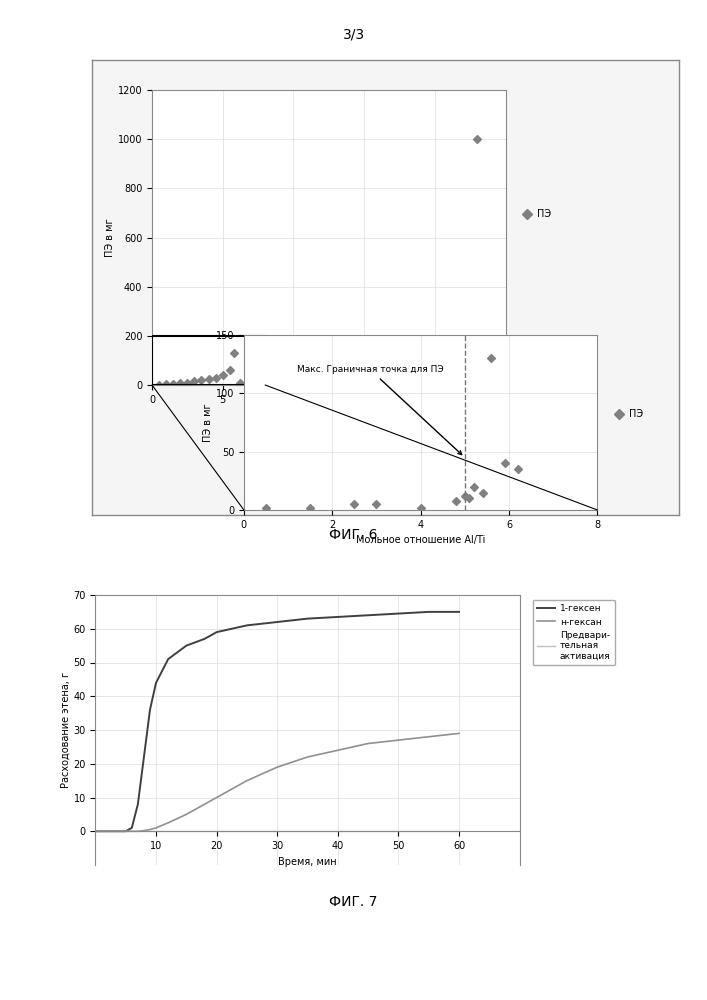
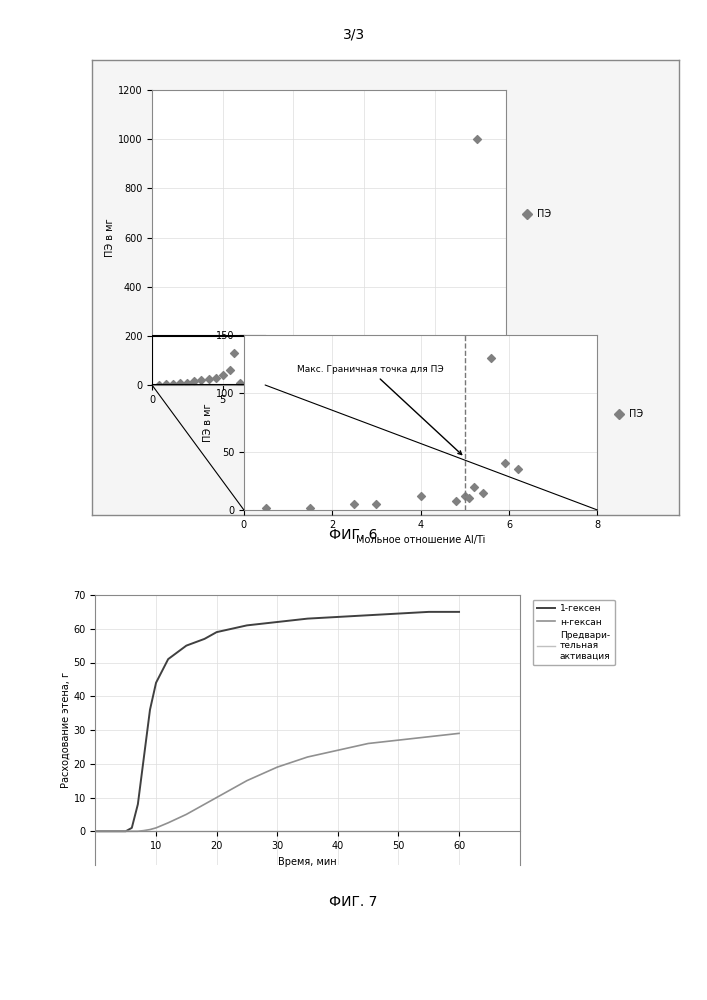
4: 2 -> 12
